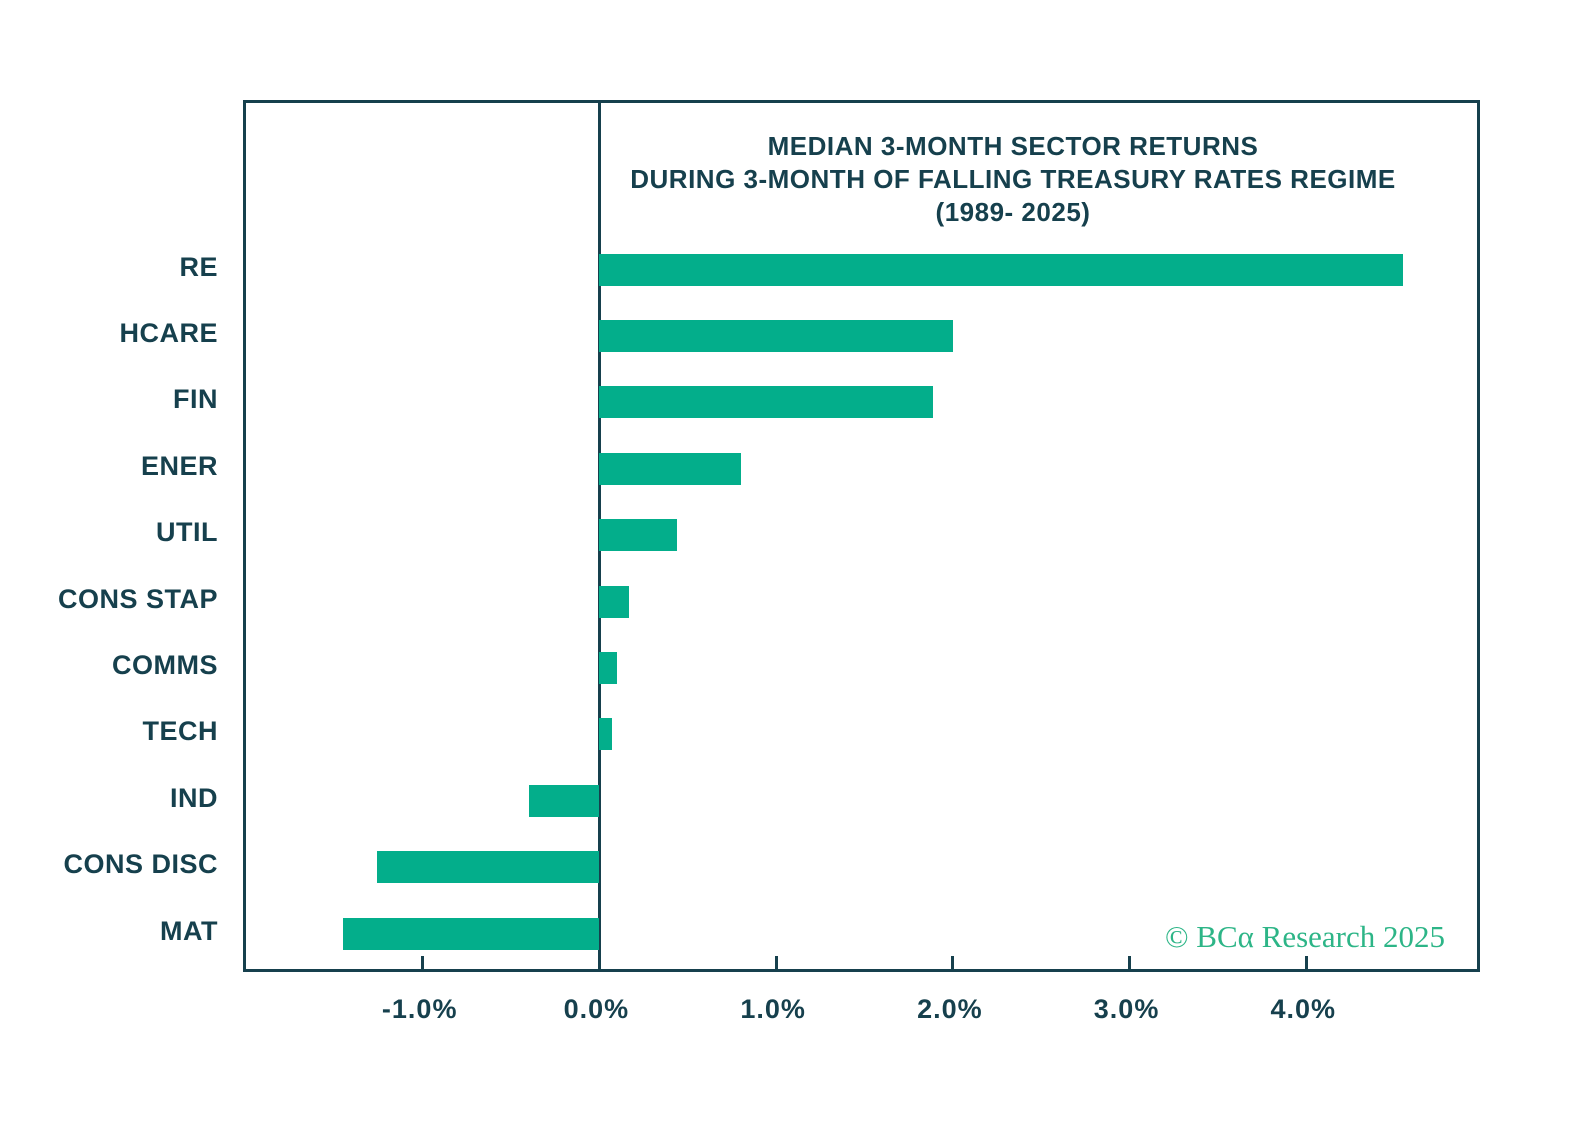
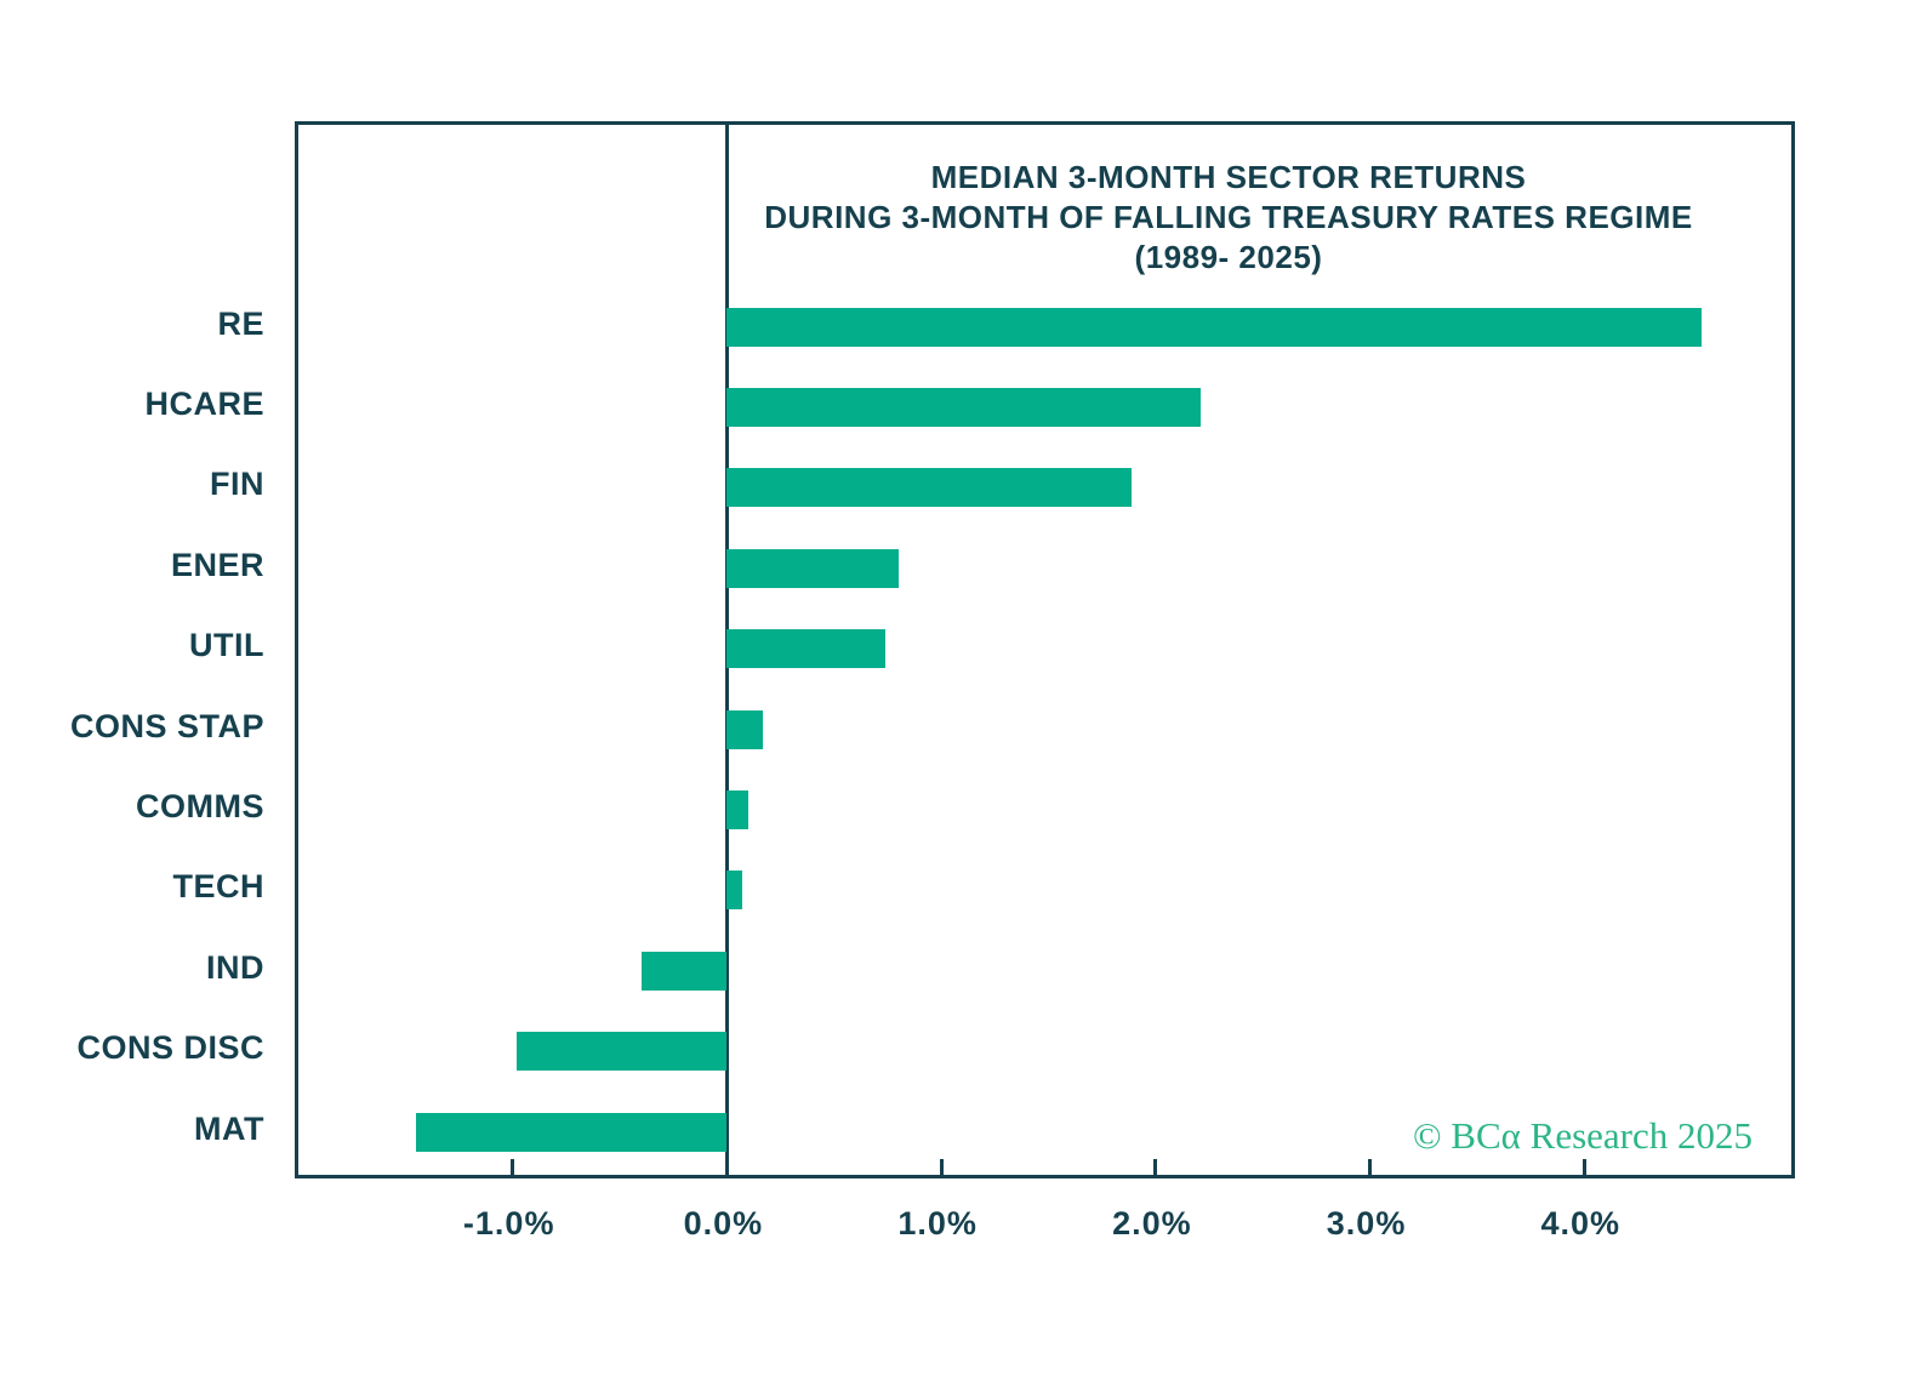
HCARE: 2.00% -> 2.21%
UTIL: 0.44% -> 0.74%
CONS DISC: -1.26% -> -0.98%
